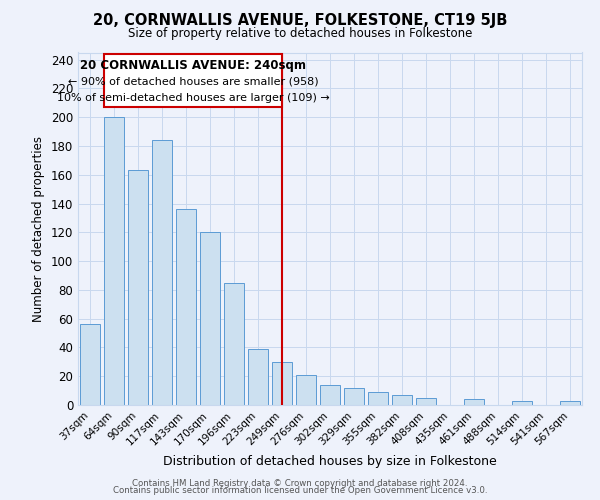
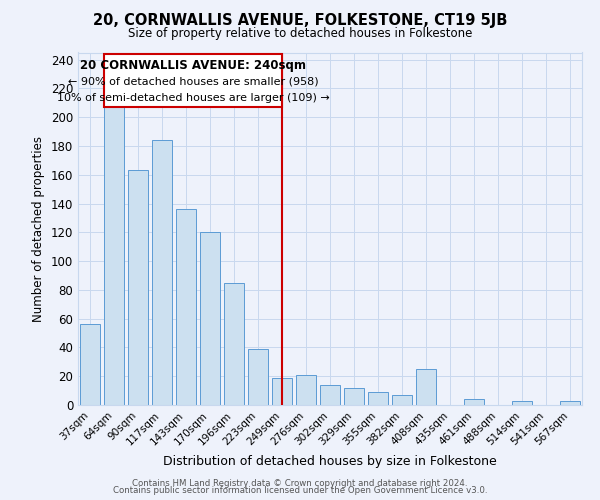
64sqm: 200 -> 209
249sqm: 30 -> 19
408sqm: 5 -> 25
